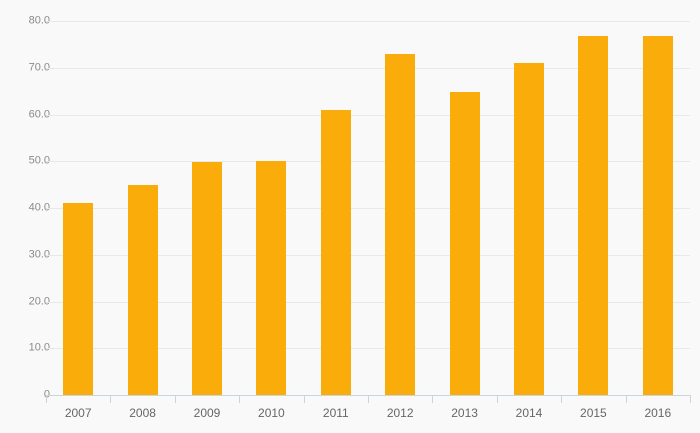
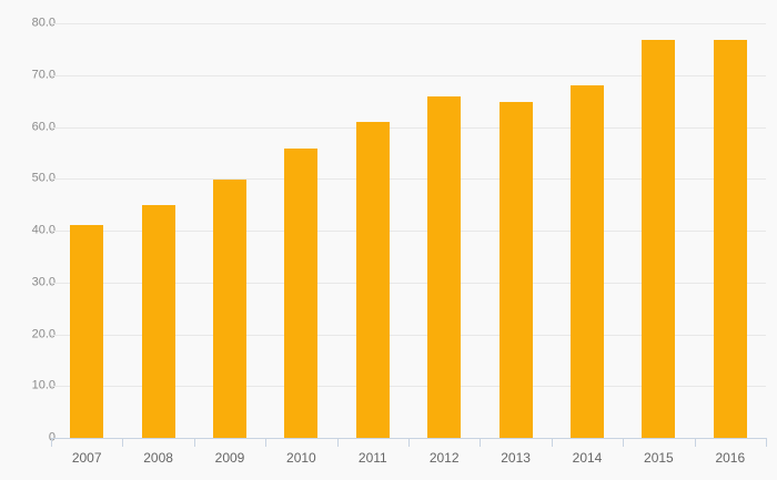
2010: 50 -> 56
2012: 73 -> 66
2014: 71 -> 68
